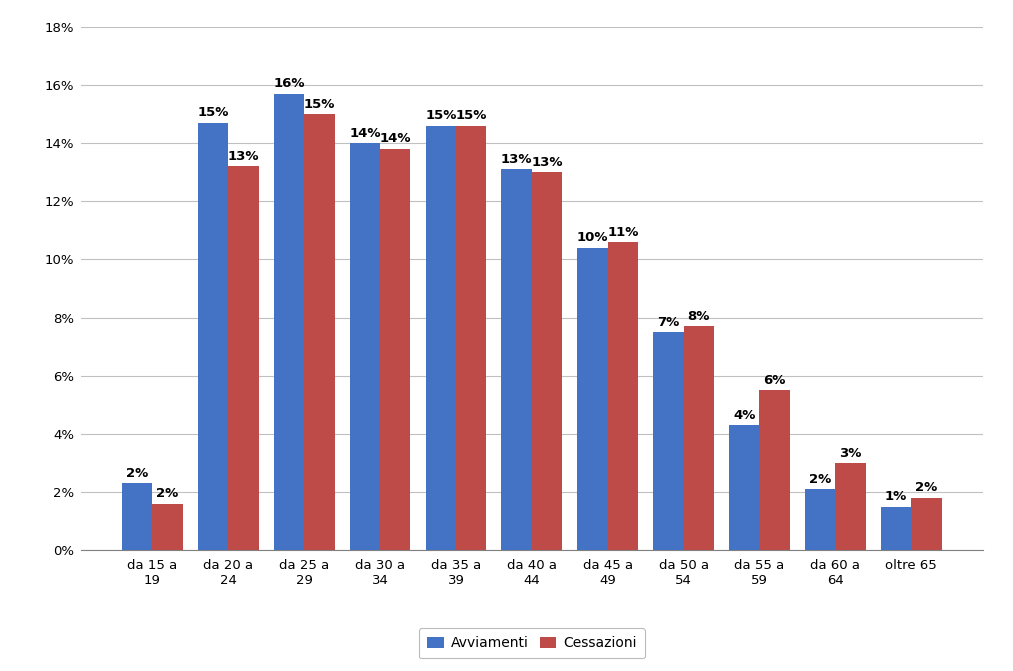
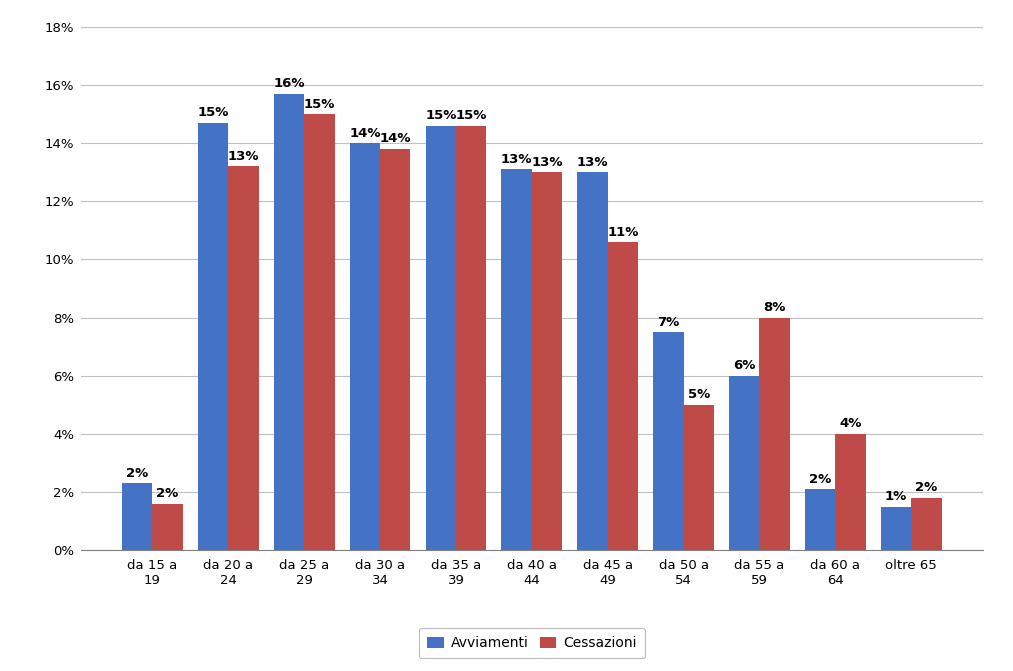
Avviamenti/da 45 a 49: 10% -> 13%
Cessazioni/da 50 a 54: 8% -> 5%
Avviamenti/da 55 a 59: 4% -> 6%
Cessazioni/da 55 a 59: 6% -> 8%
Cessazioni/da 60 a 64: 3% -> 4%
